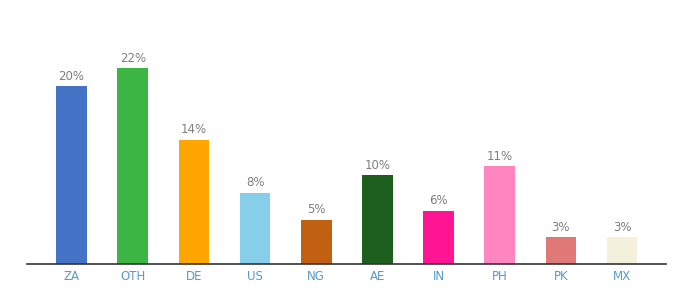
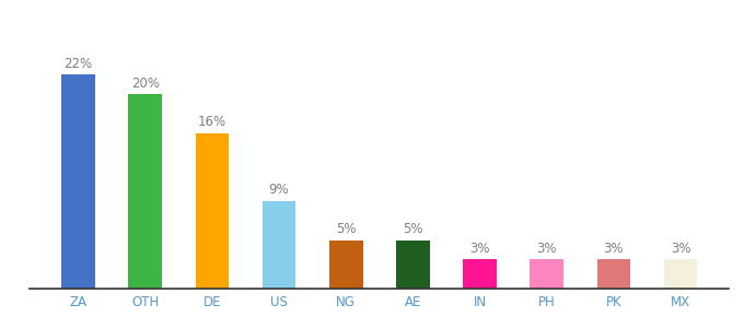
ZA: 20% -> 22%
OTH: 22% -> 20%
DE: 14% -> 16%
US: 8% -> 9%
AE: 10% -> 5%
IN: 6% -> 3%
PH: 11% -> 3%
